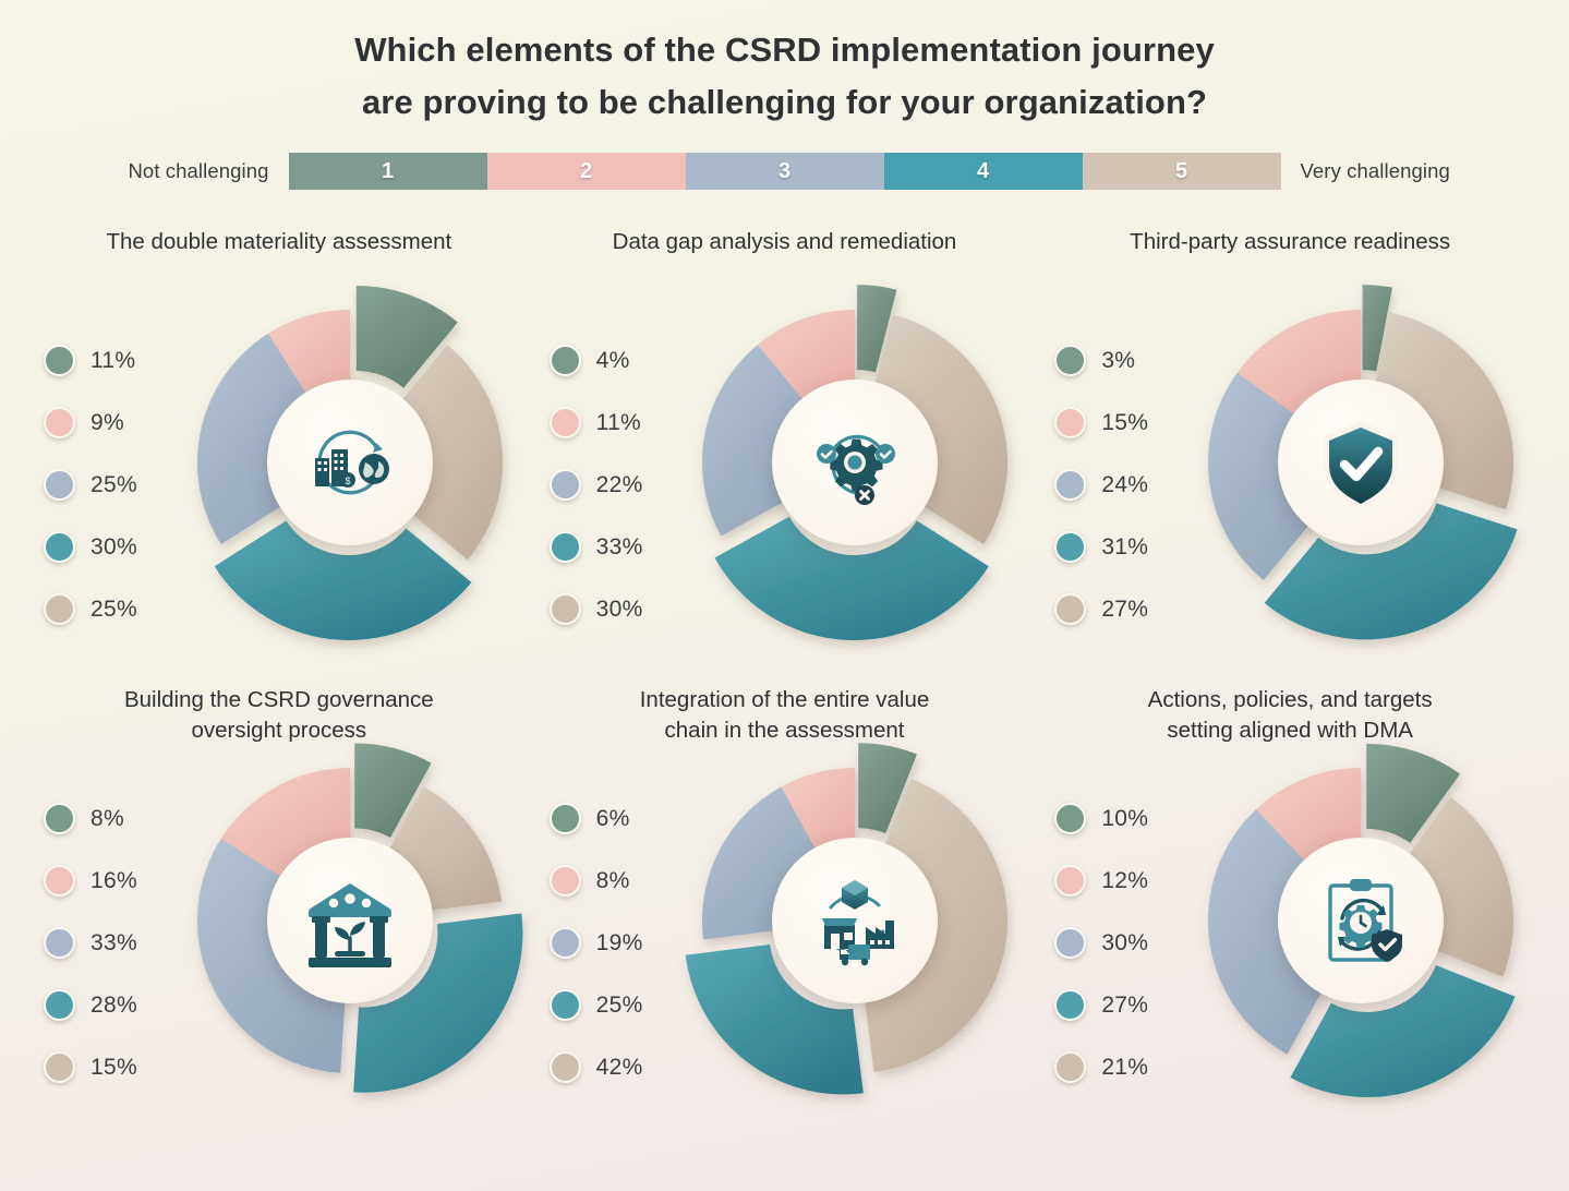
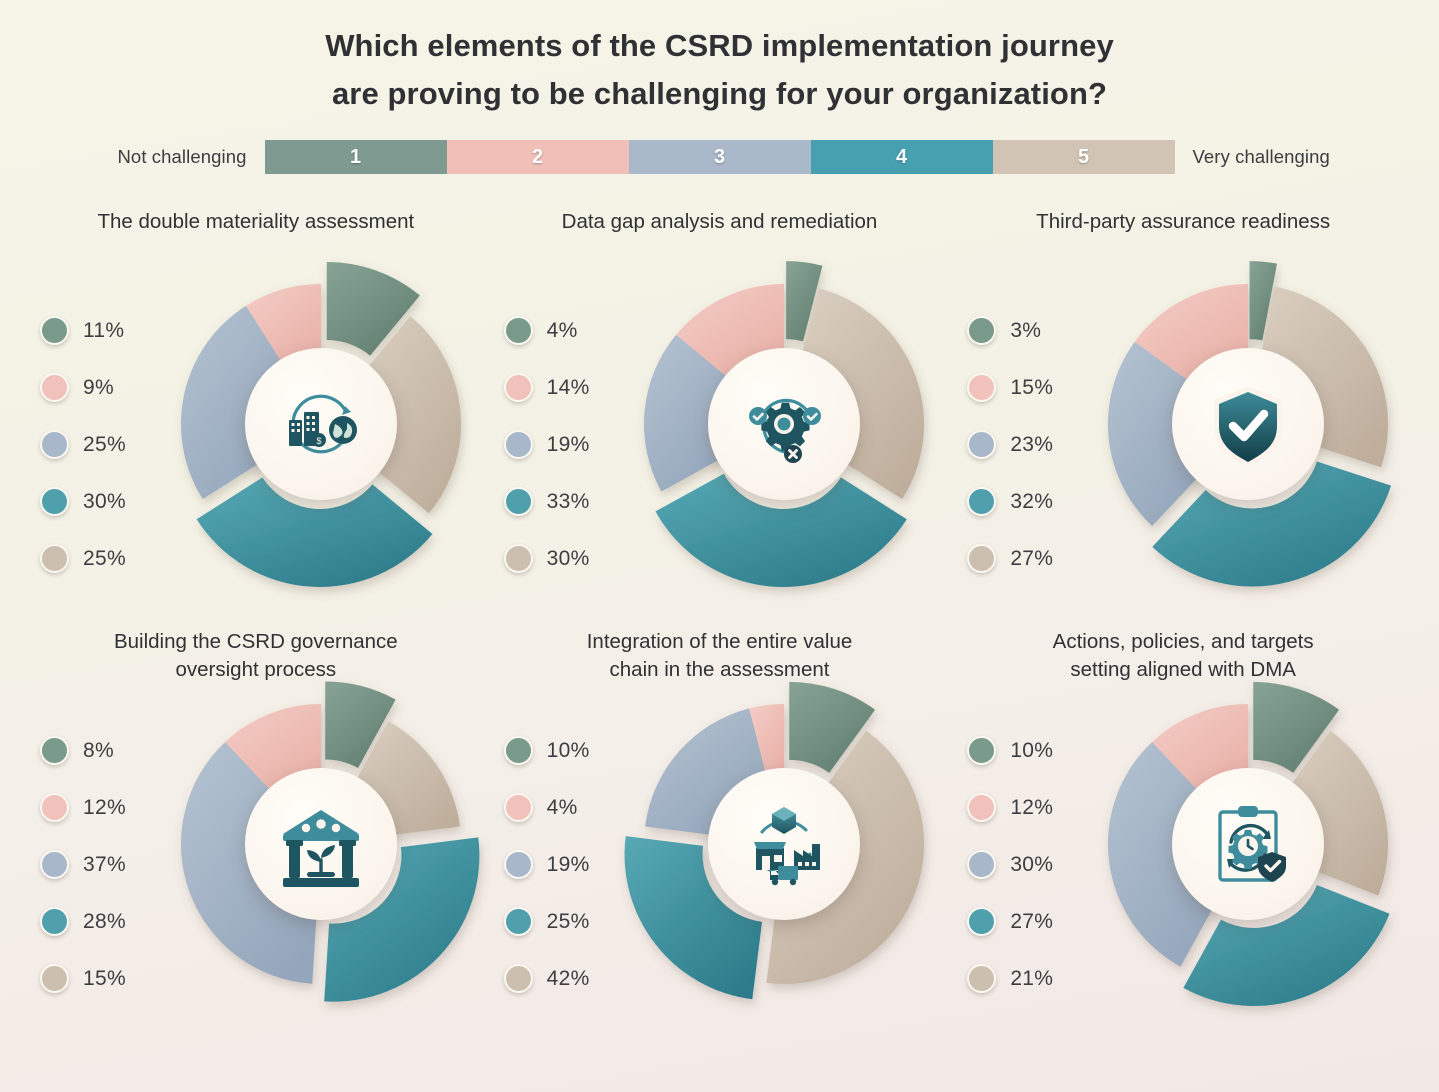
Data gap analysis and remediation/2: 11% -> 14%
Data gap analysis and remediation/3: 22% -> 19%
Third-party assurance readiness/3: 24% -> 23%
Third-party assurance readiness/4: 31% -> 32%
Building the CSRD governance oversight process/2: 16% -> 12%
Building the CSRD governance oversight process/3: 33% -> 37%
Integration of the entire value chain in the assessment/1: 6% -> 10%
Integration of the entire value chain in the assessment/2: 8% -> 4%
